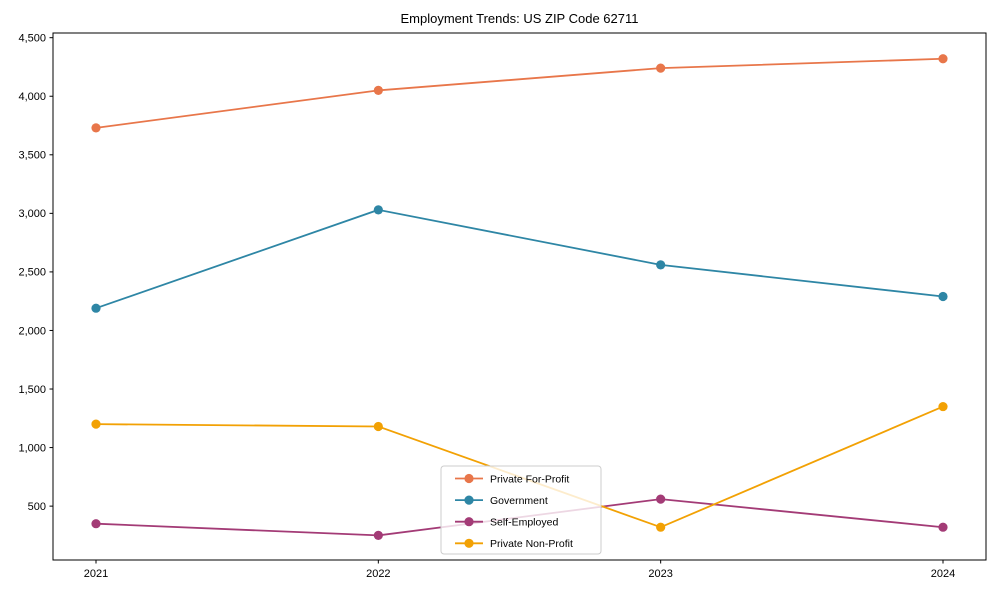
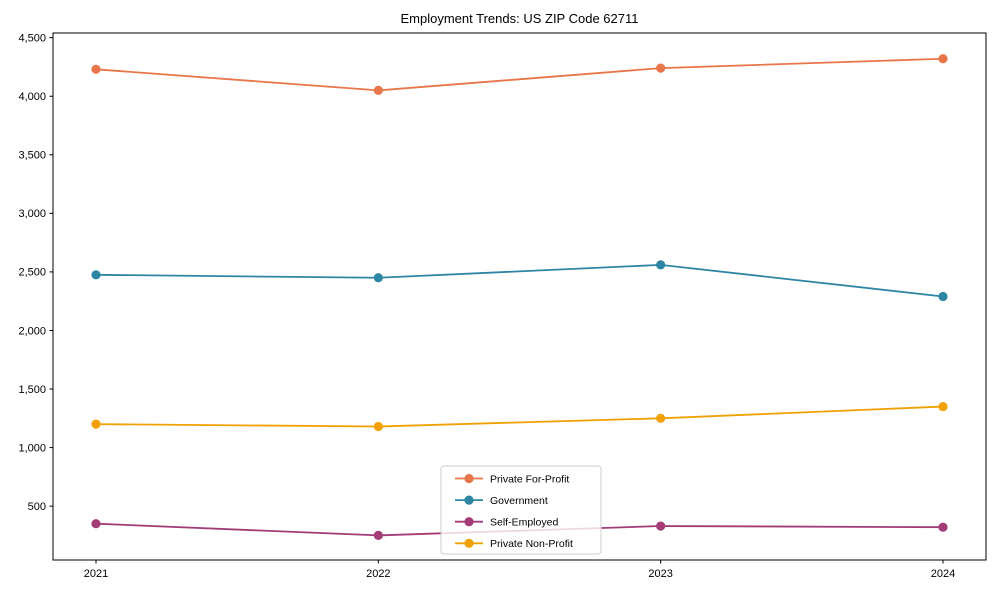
Private For-Profit/2021: 3730 -> 4230
Government/2021: 2190 -> 2480
Government/2022: 3030 -> 2450
Self-Employed/2023: 560 -> 330
Private Non-Profit/2023: 320 -> 1250
